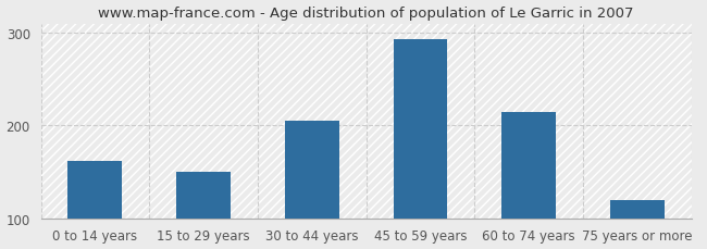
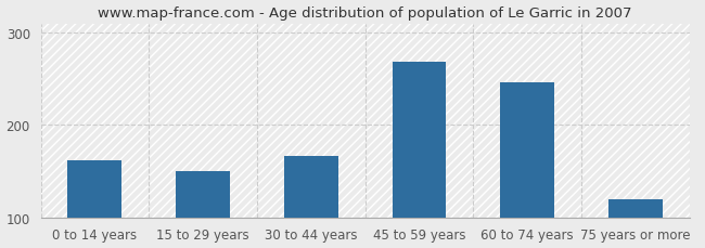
30 to 44 years: 205 -> 166
45 to 59 years: 293 -> 268
60 to 74 years: 215 -> 246
